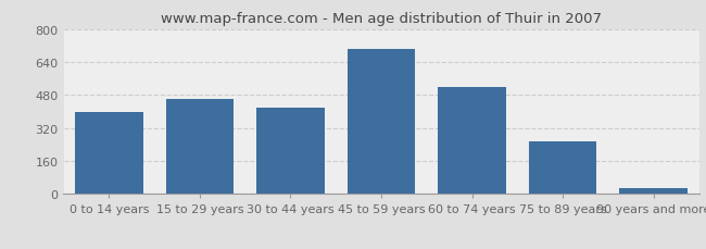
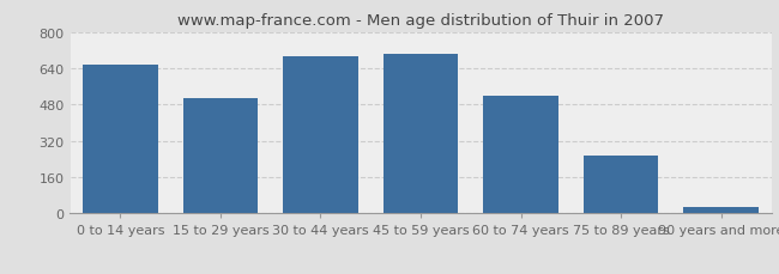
0 to 14 years: 400 -> 660
15 to 29 years: 460 -> 510
30 to 44 years: 420 -> 700
